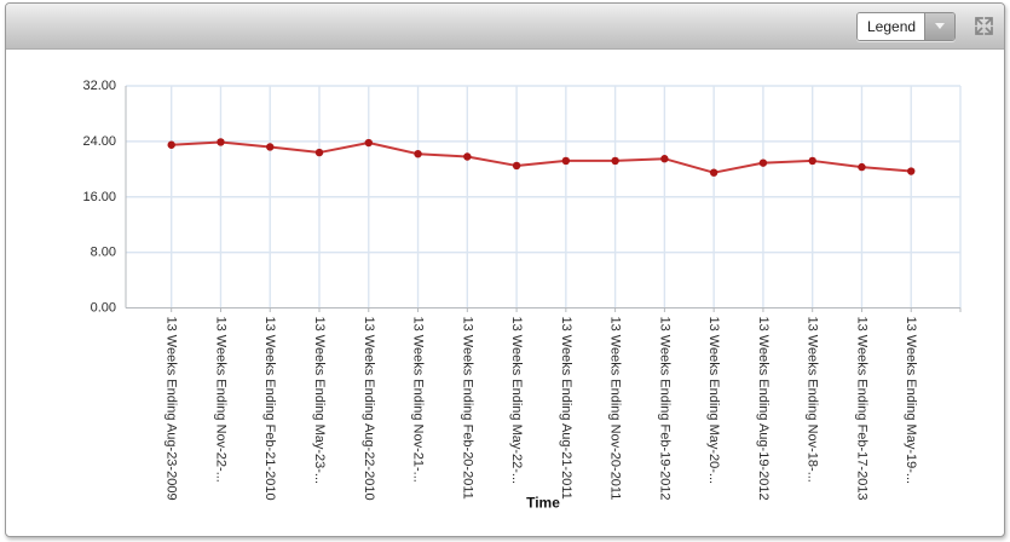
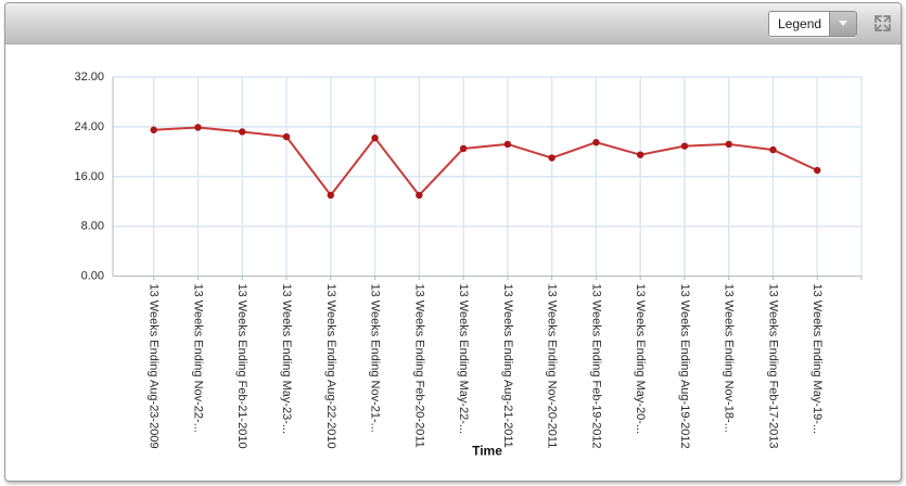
13 Weeks Ending Aug-22-2010: 24 -> 13
13 Weeks Ending Feb-20-2011: 22 -> 13
13 Weeks Ending Nov-20-2011: 21 -> 19
13 Weeks Ending May-19-...: 20 -> 17
